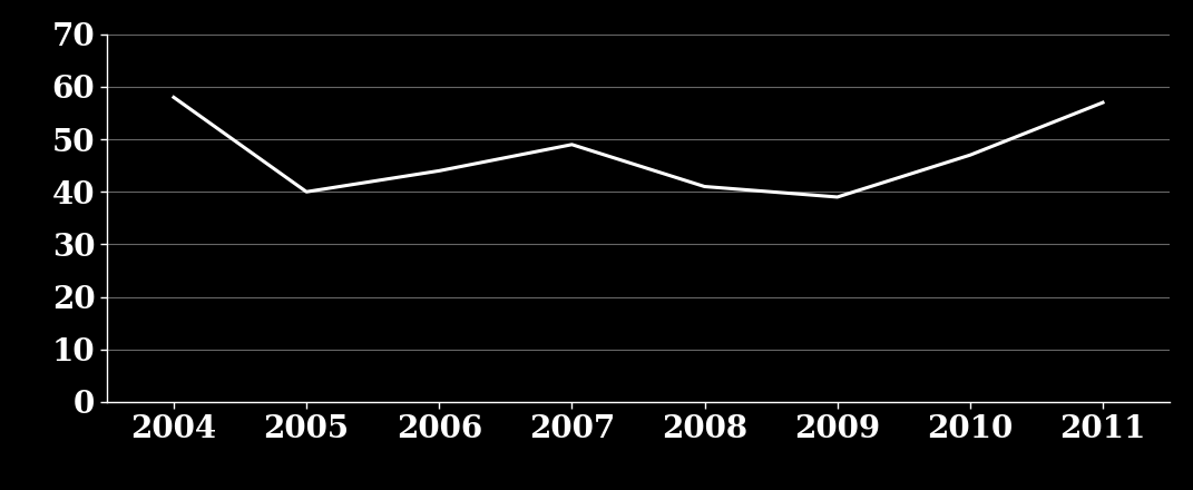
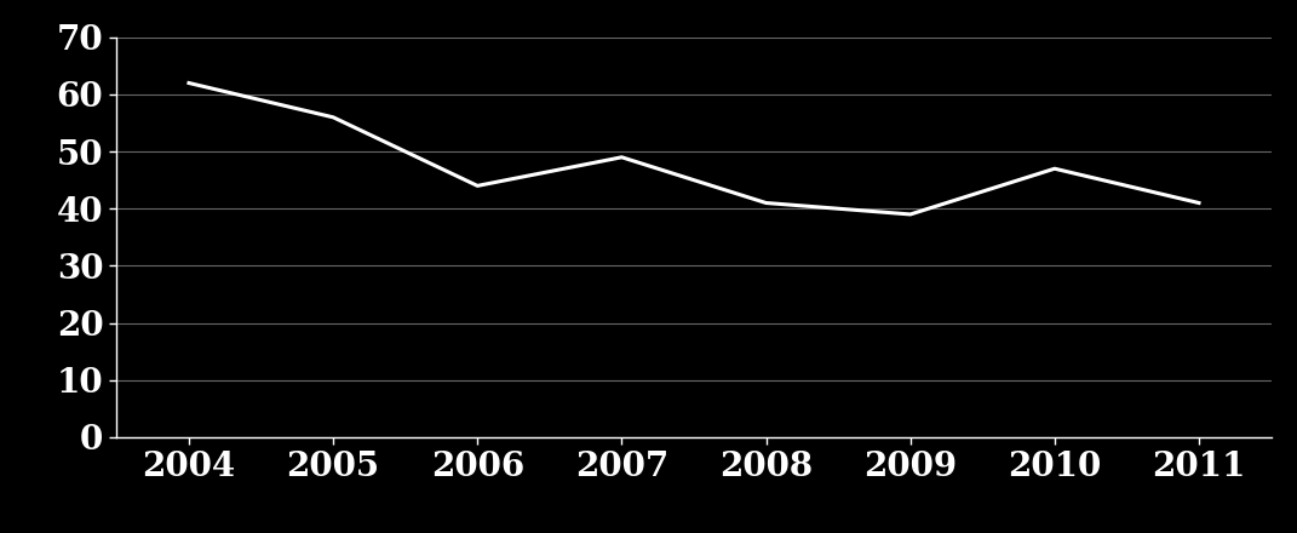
2004: 58 -> 62
2005: 40 -> 56
2011: 57 -> 41
